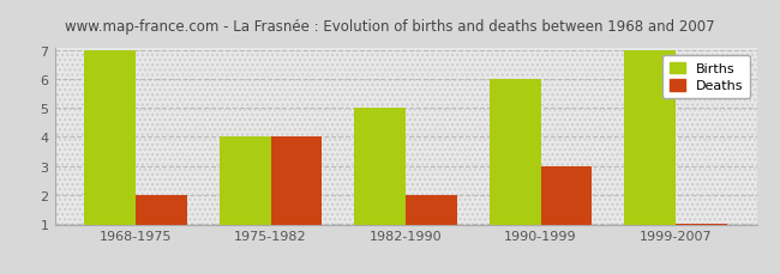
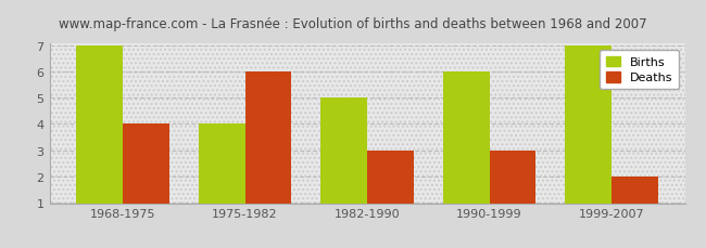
Deaths/1968-1975: 2 -> 4
Deaths/1975-1982: 4 -> 6
Deaths/1982-1990: 2 -> 3
Deaths/1999-2007: 1 -> 2
